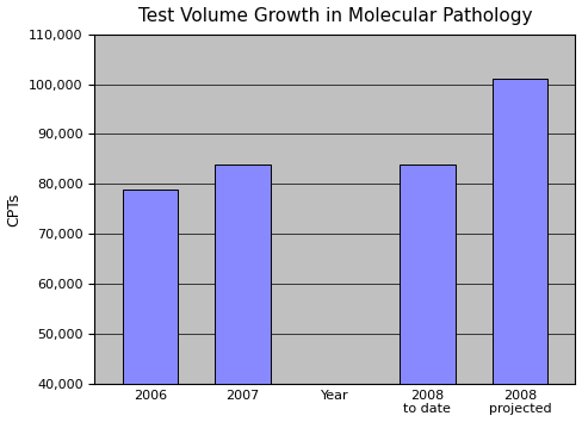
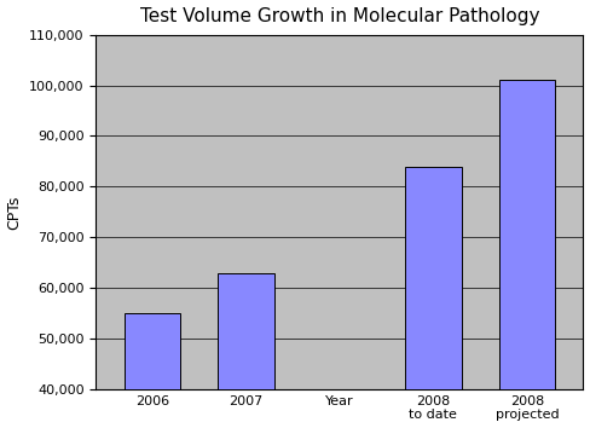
2006: 79,000 -> 55,000
2007: 84,000 -> 63,000
